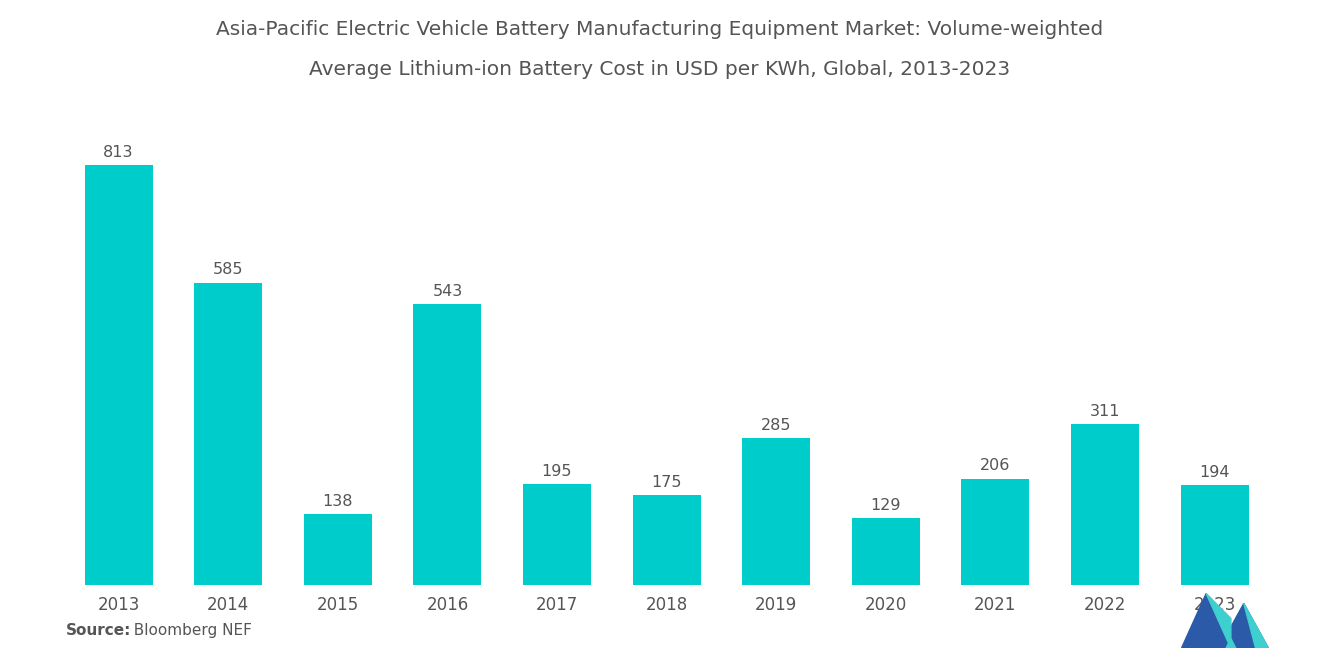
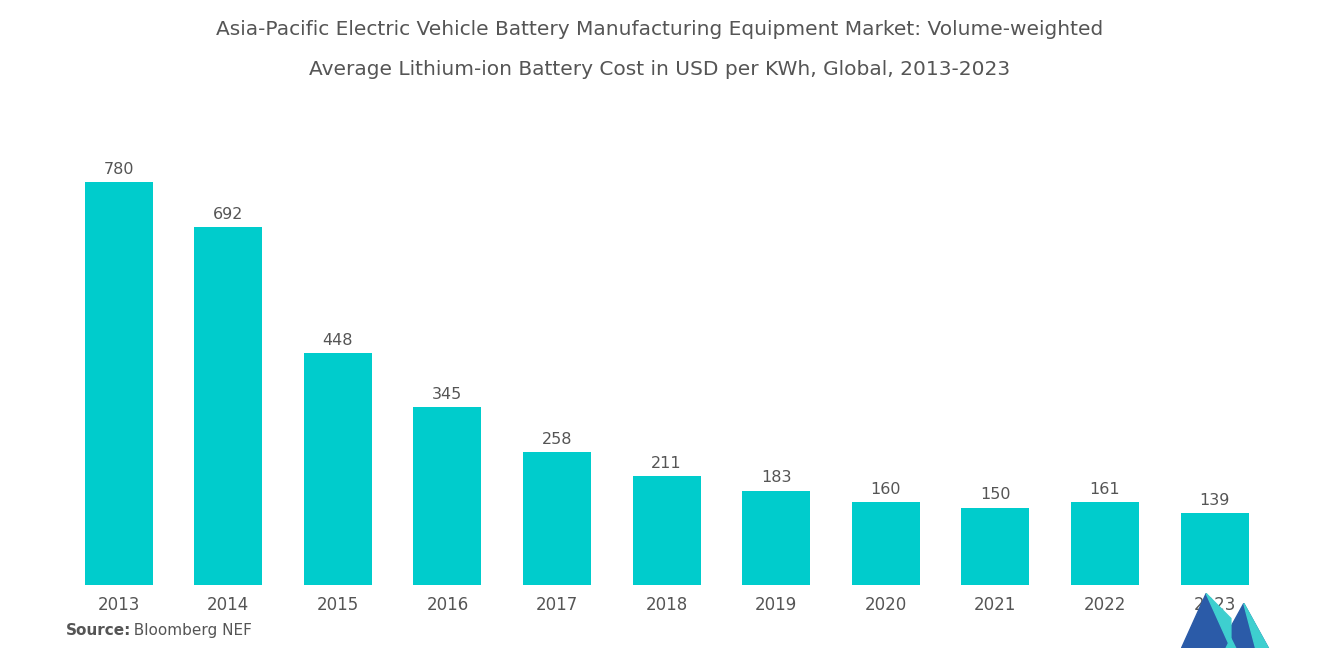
2013: 813 -> 780
2014: 585 -> 692
2015: 138 -> 448
2016: 543 -> 345
2017: 195 -> 258
2018: 175 -> 211
2019: 285 -> 183
2020: 129 -> 160
2021: 206 -> 150
2022: 311 -> 161
2023: 194 -> 139
